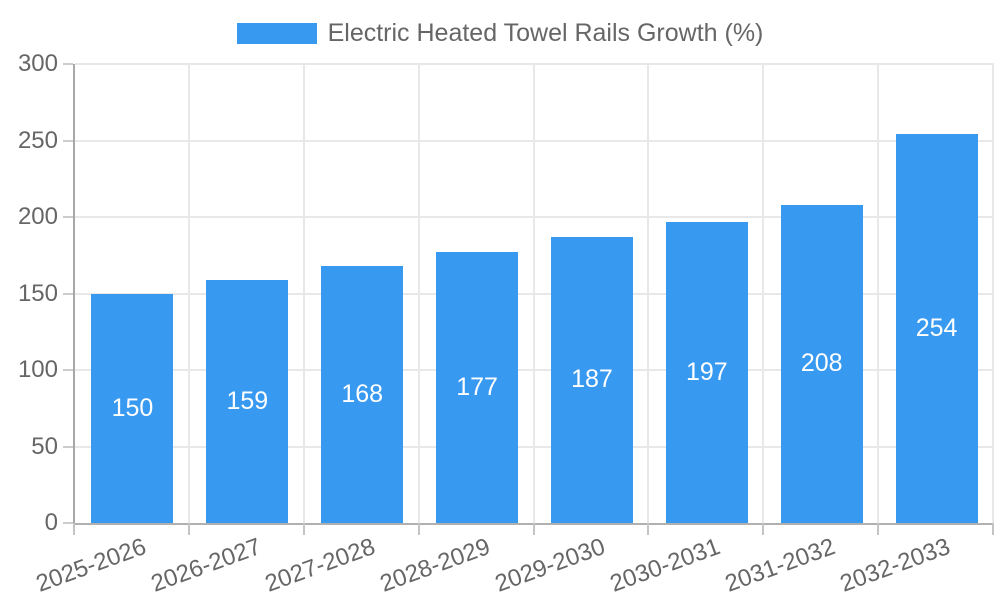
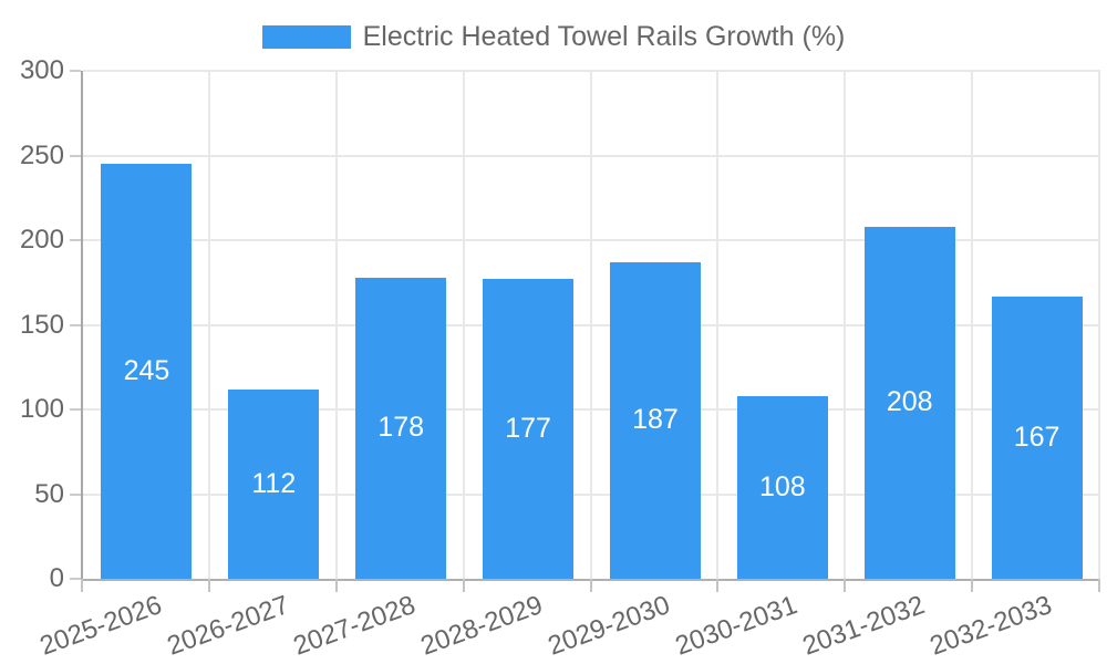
2025-2026: 150 -> 245
2026-2027: 159 -> 112
2027-2028: 168 -> 178
2030-2031: 197 -> 108
2032-2033: 254 -> 167
